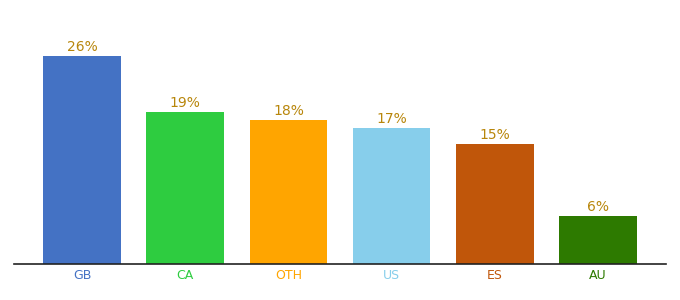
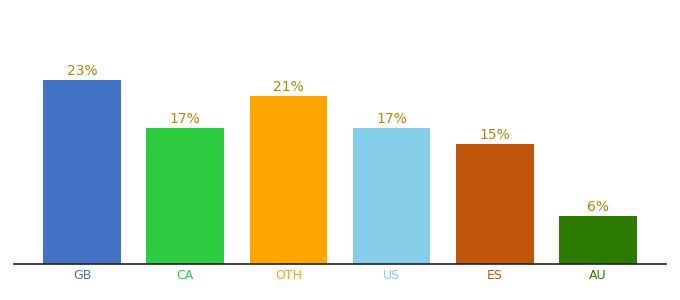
GB: 26% -> 23%
CA: 19% -> 17%
OTH: 18% -> 21%
